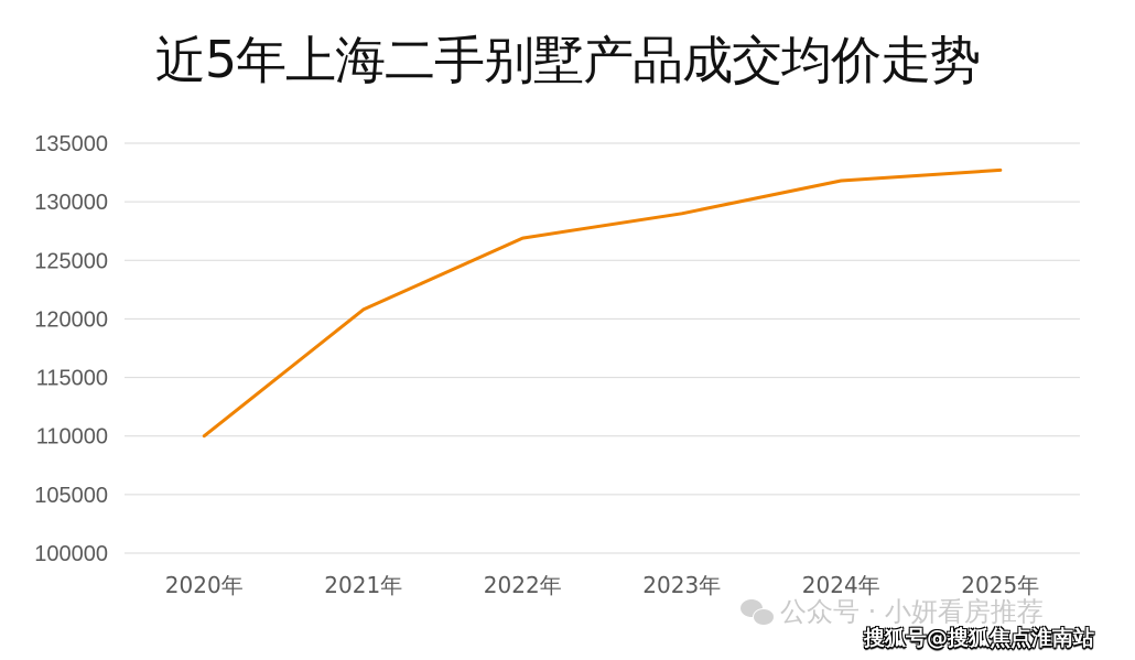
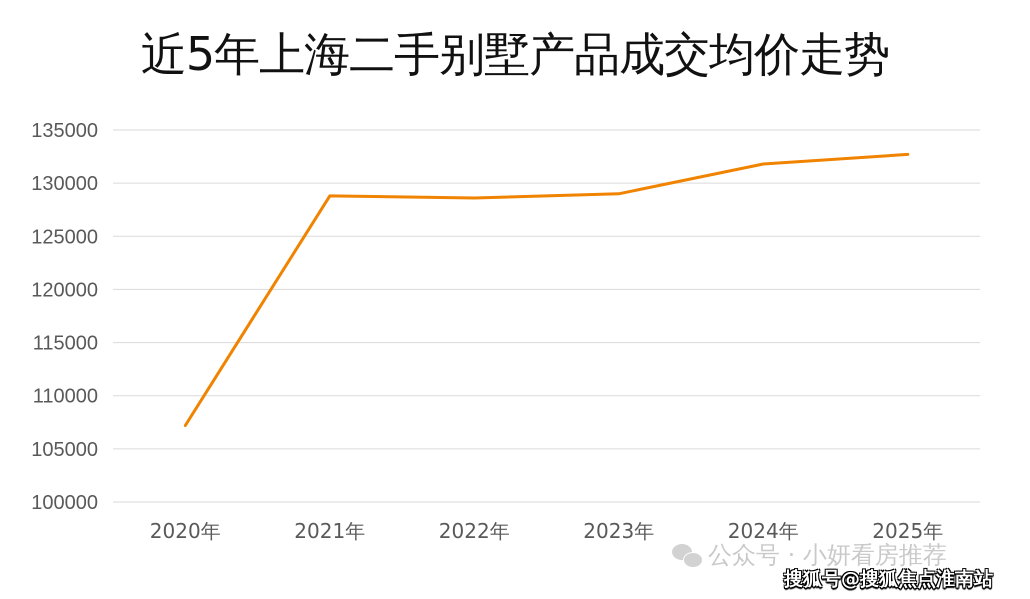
2020年: 110000 -> 107200
2021年: 120800 -> 128800
2022年: 126900 -> 128600
